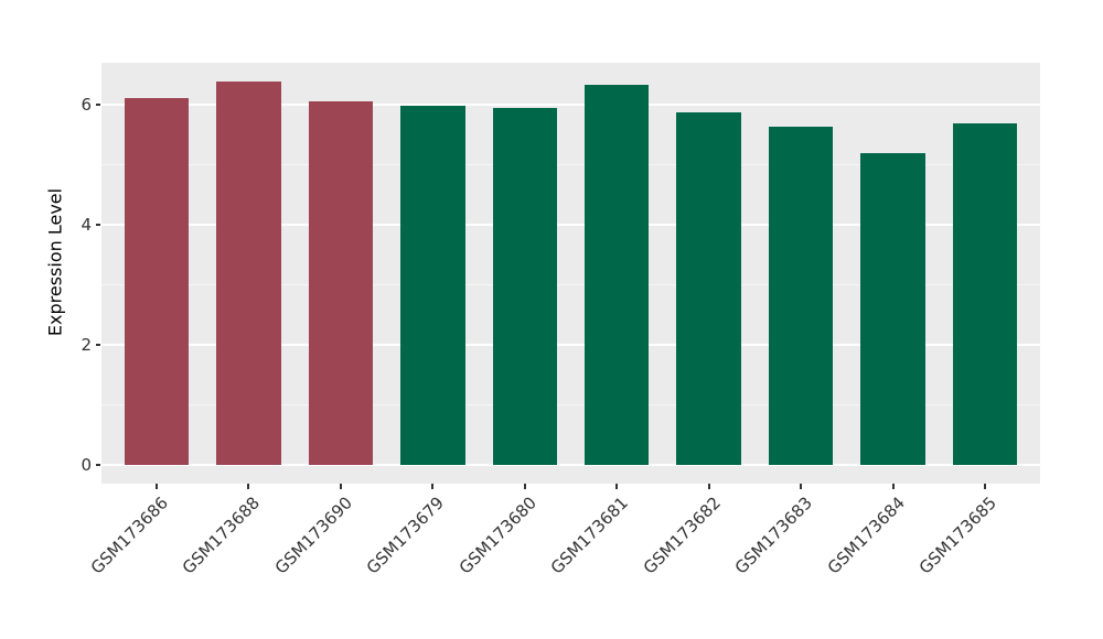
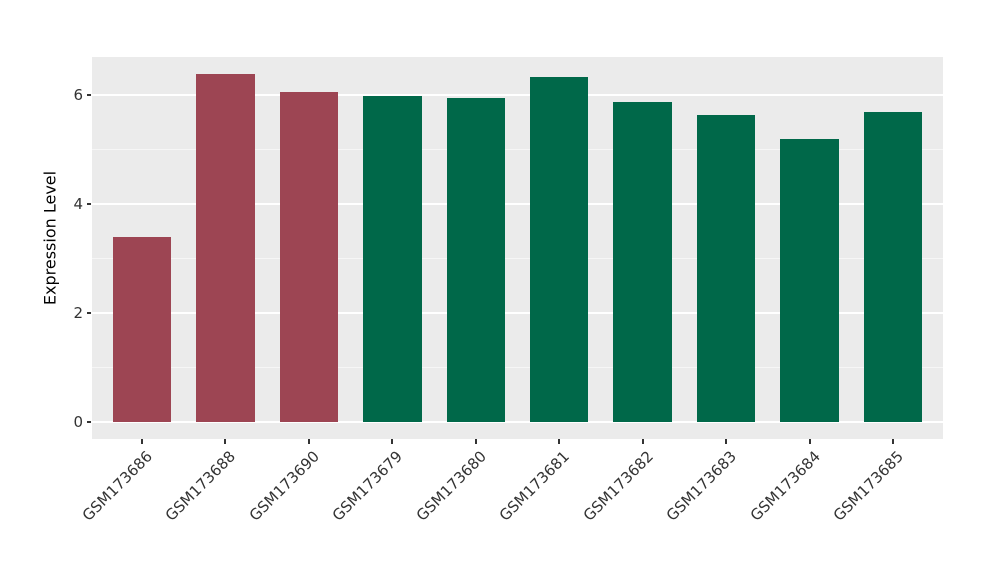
GSM173686: 6.1 -> 3.4
